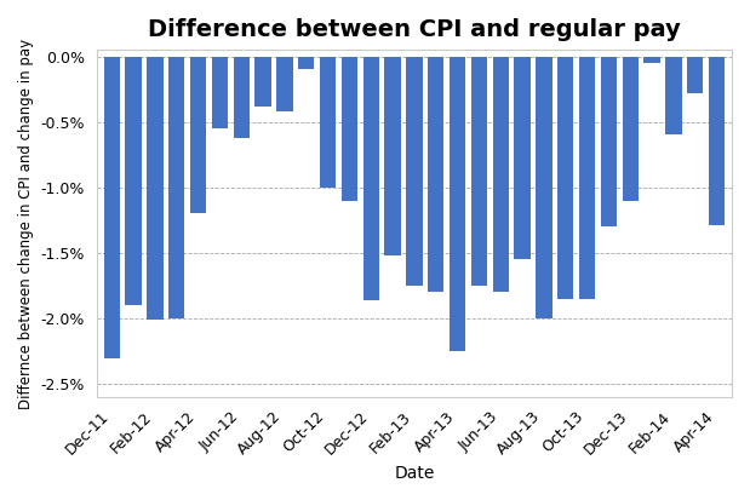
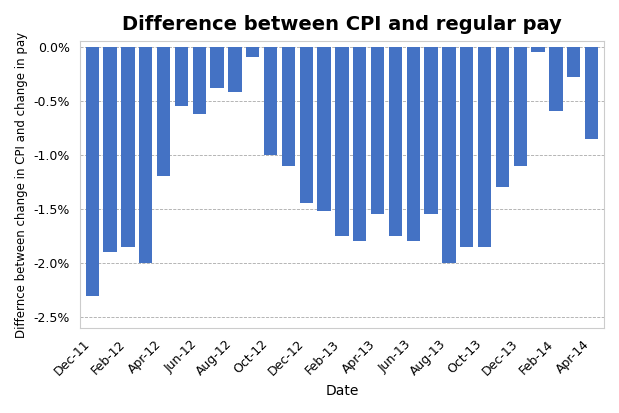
Feb-12: -2.01% -> -1.85%
Dec-12: -1.86% -> -1.45%
Apr-13: -2.25% -> -1.55%
Apr-14: -1.29% -> -0.85%
